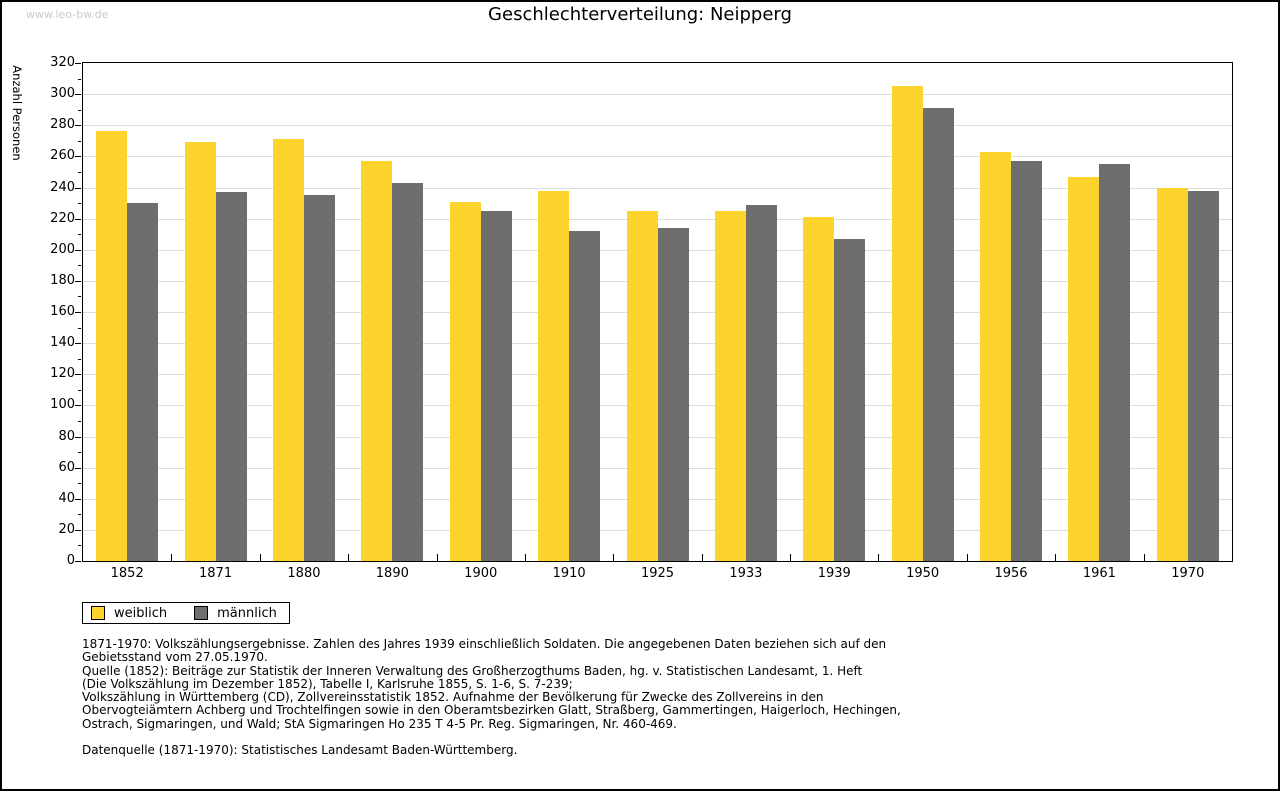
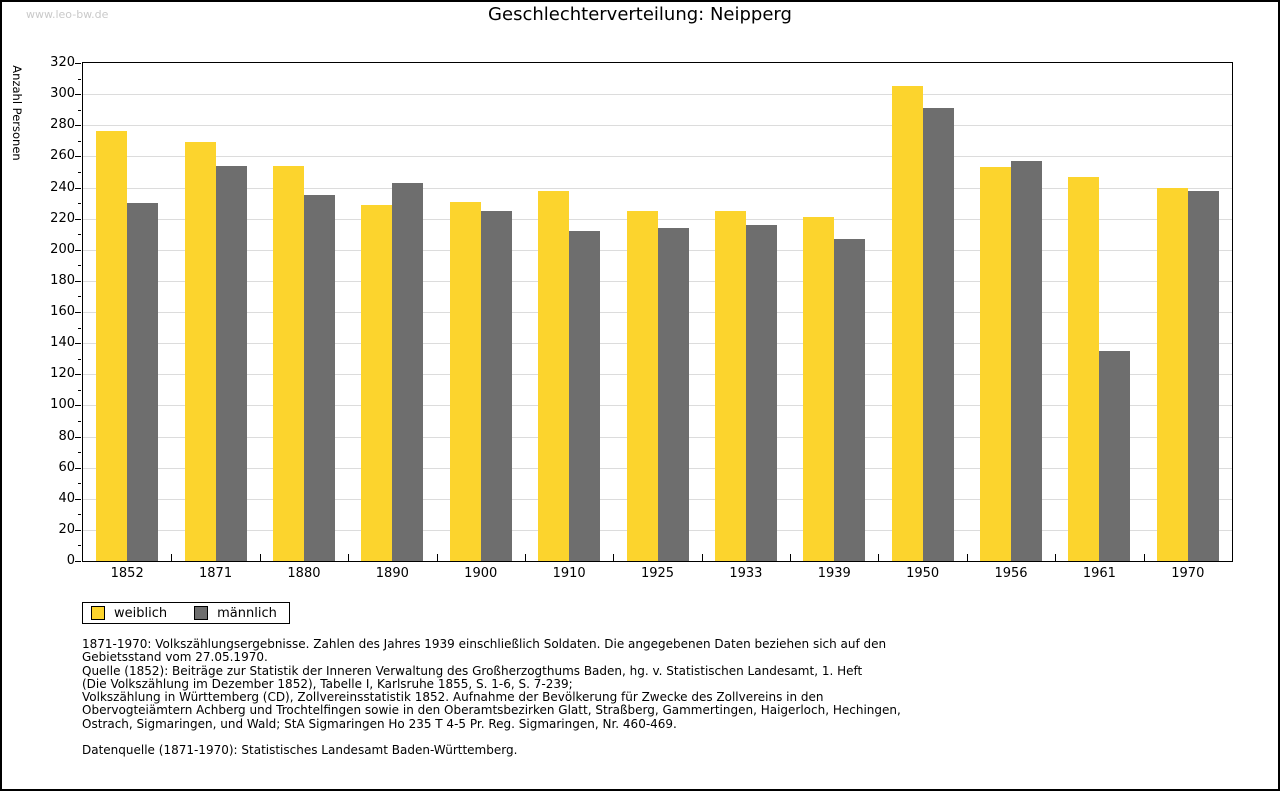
männlich/1871: 237 -> 254
weiblich/1880: 271 -> 254
weiblich/1890: 257 -> 229
männlich/1933: 229 -> 216
weiblich/1956: 263 -> 253
männlich/1961: 255 -> 135
